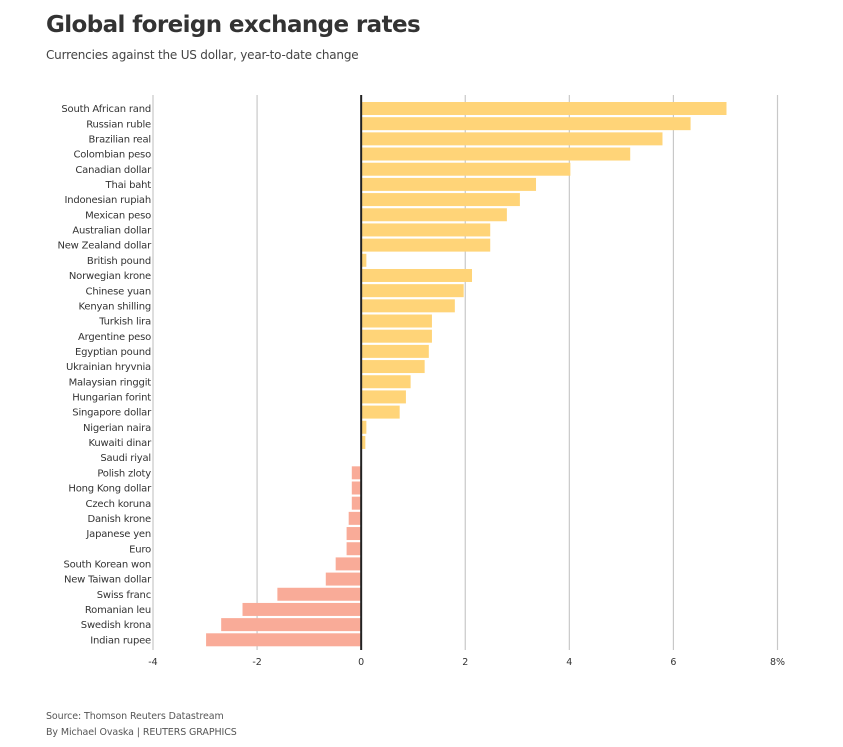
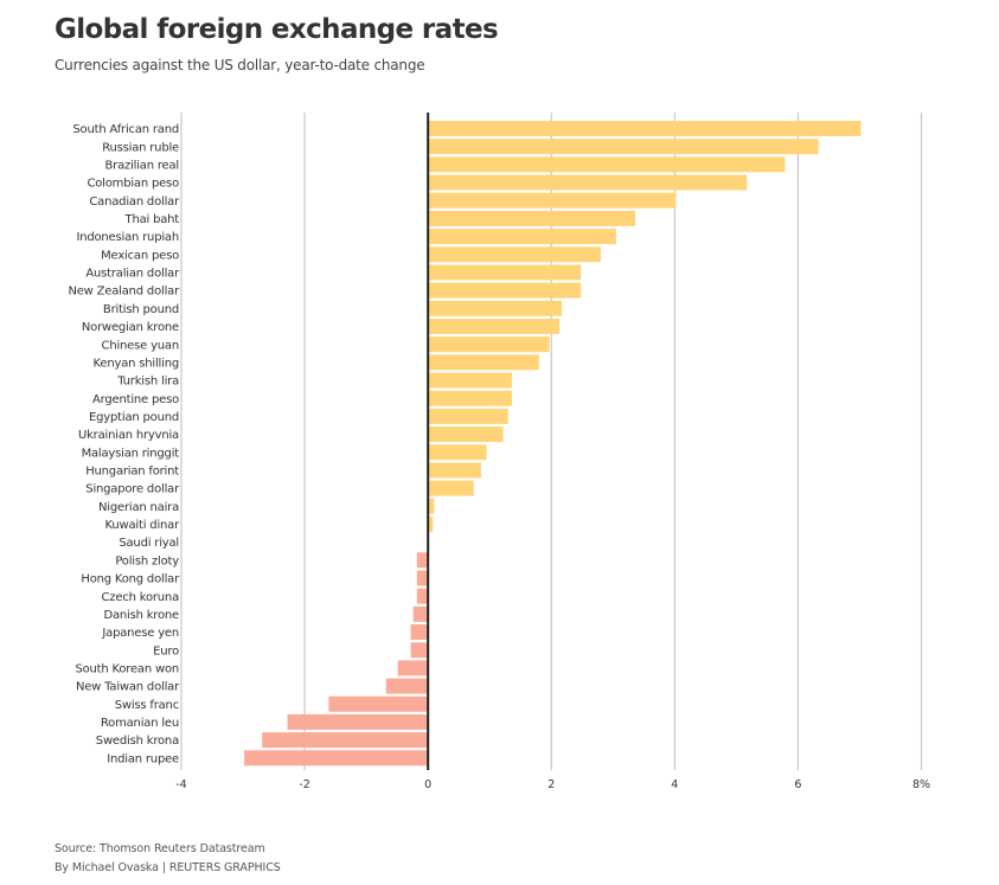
British pound: 0.1% -> 2.2%
